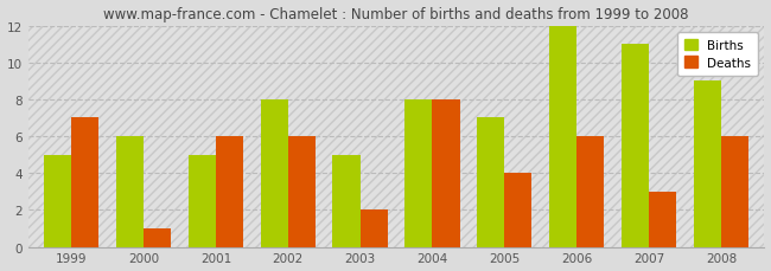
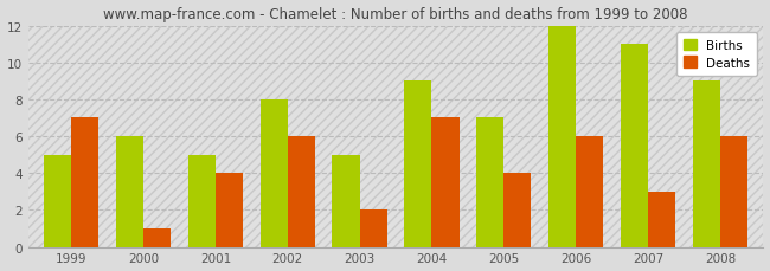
Deaths/2001: 6 -> 4
Births/2004: 8 -> 9
Deaths/2004: 8 -> 7
